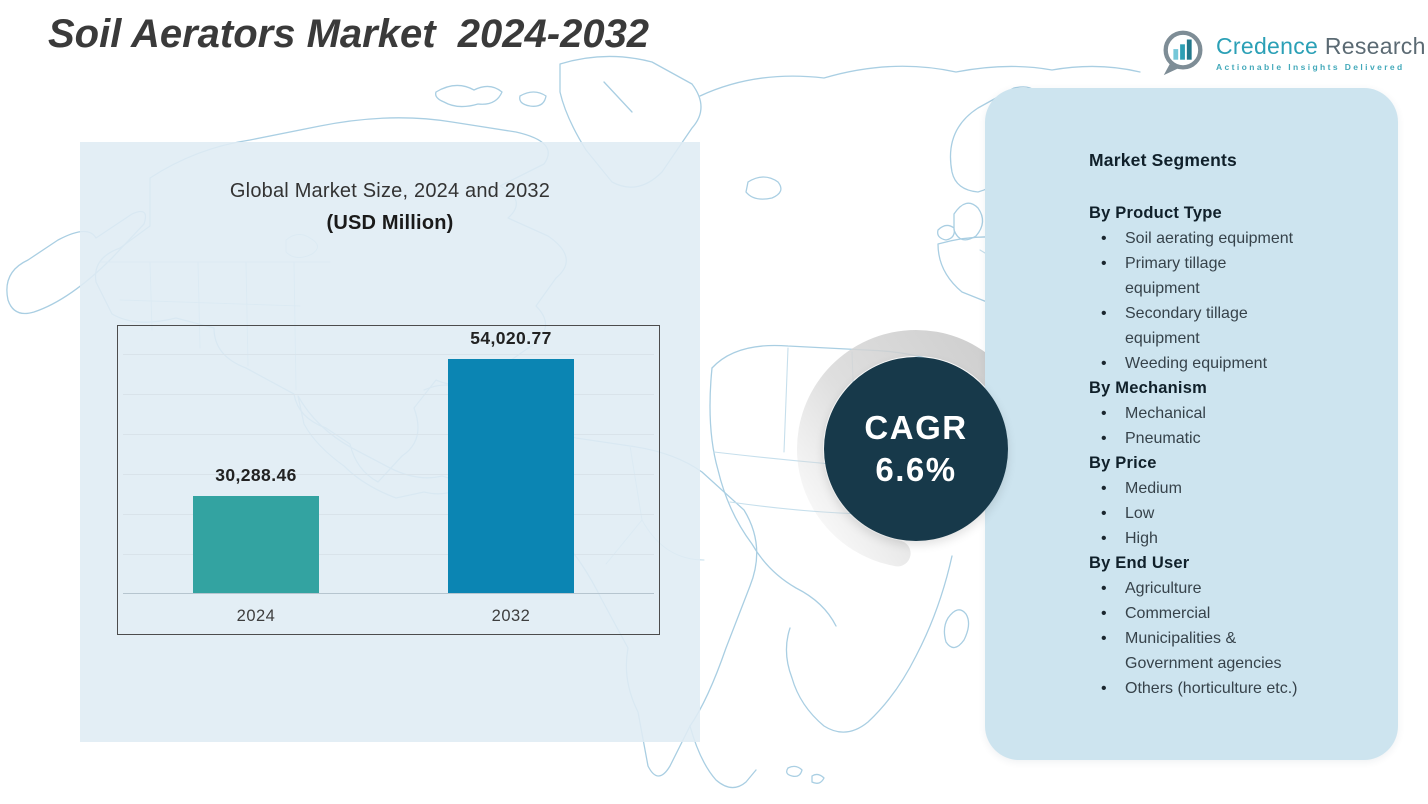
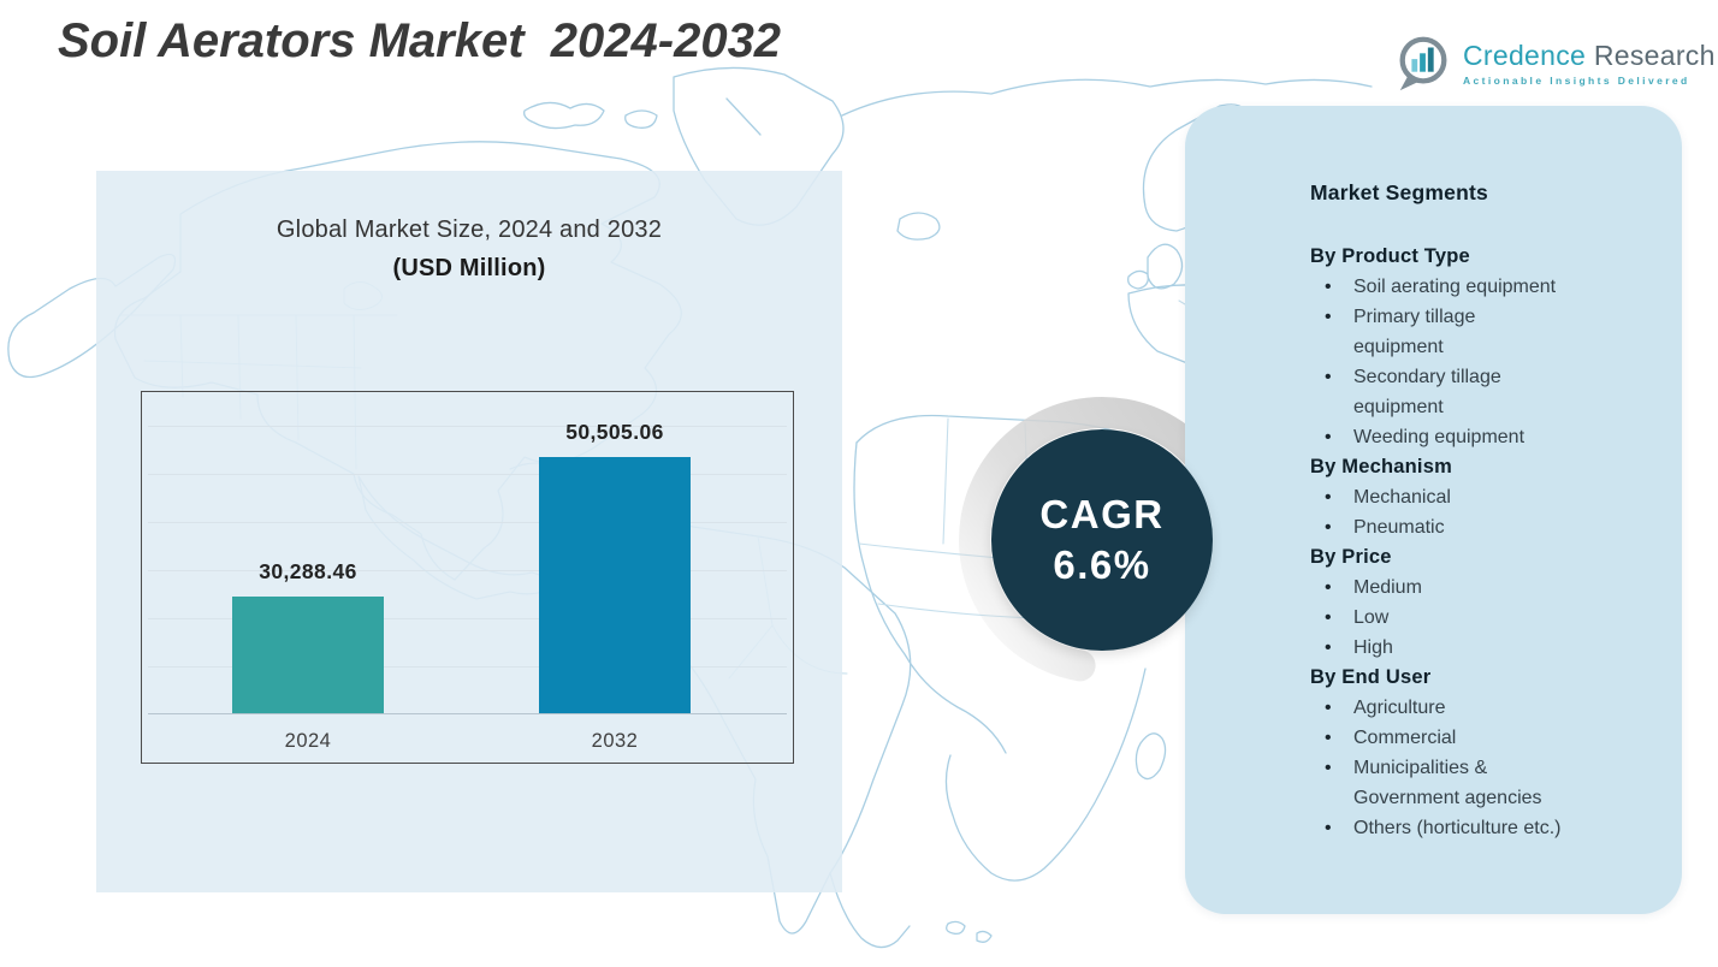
2032: 54,020.77 -> 50,505.06
